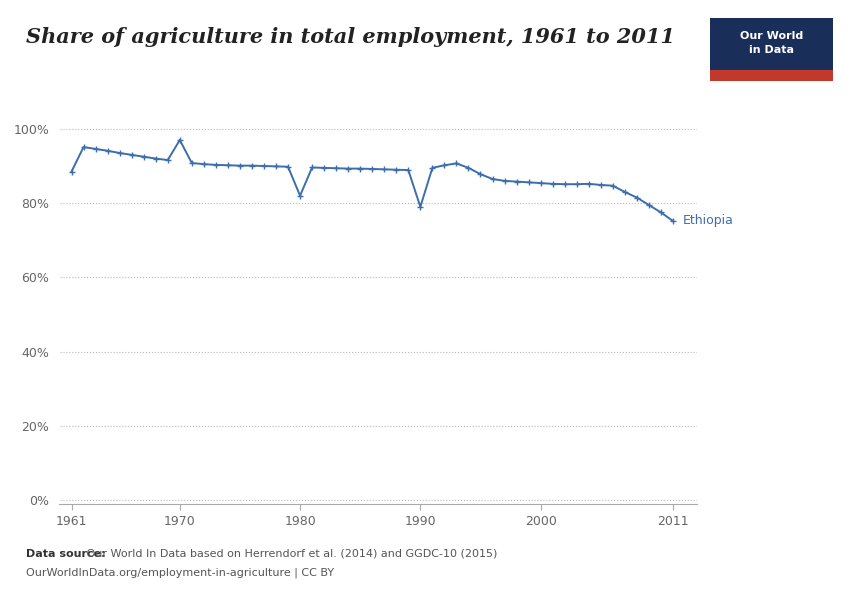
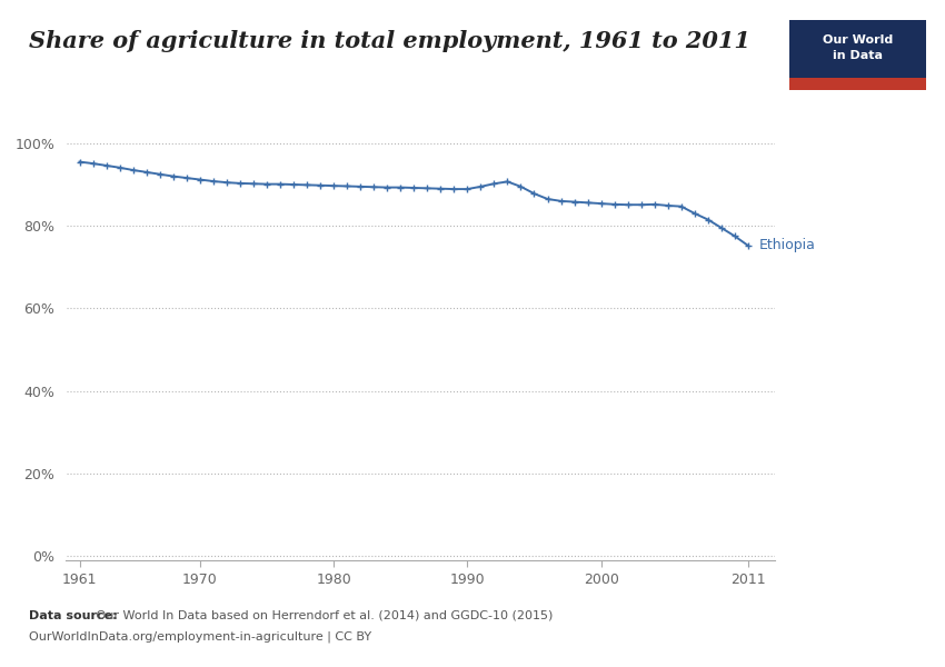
1961: 88.5% -> 95.5%
1970: 97.0% -> 91.2%
1980: 82.0% -> 89.7%
1990: 79.0% -> 88.9%
